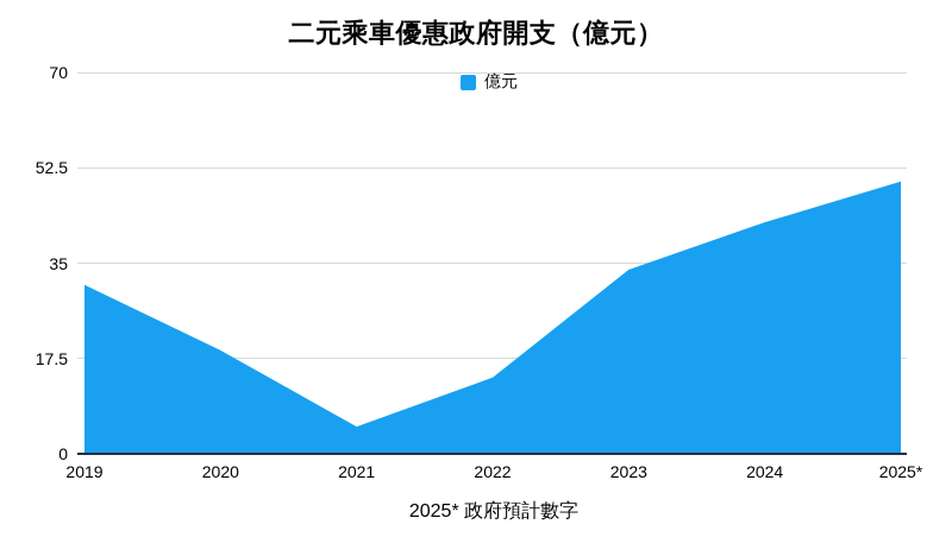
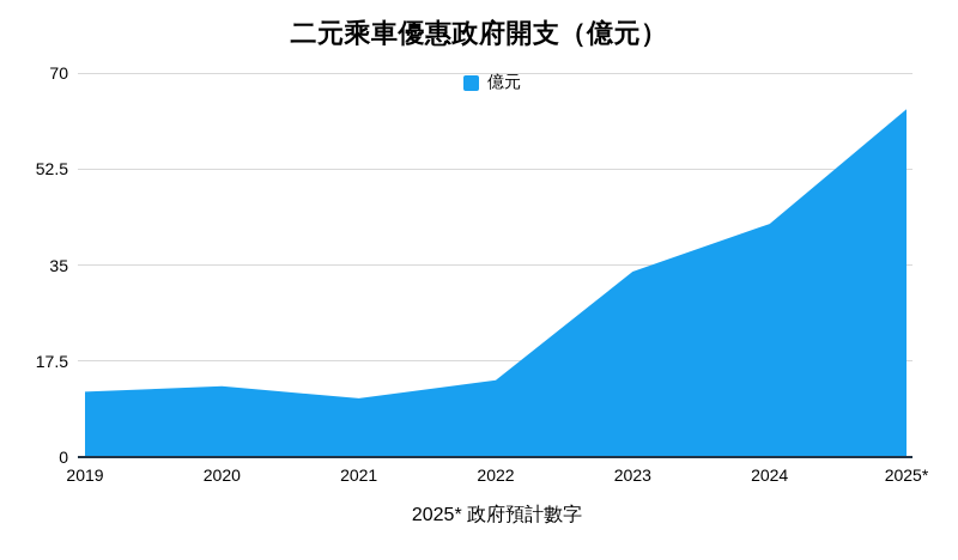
2019: 31 -> 12
2020: 19 -> 13
2021: 5 -> 11
2025*: 50 -> 63
